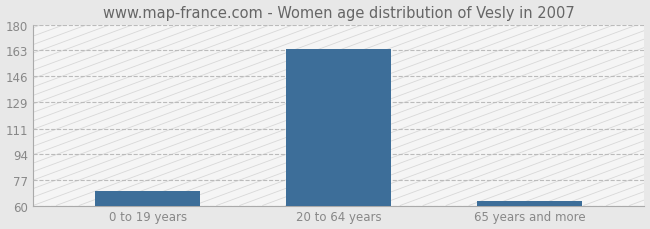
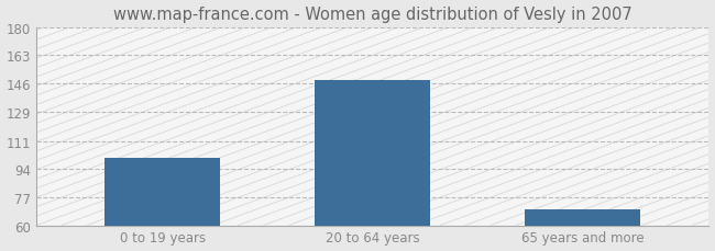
0 to 19 years: 70 -> 101
20 to 64 years: 164 -> 148
65 years and more: 63 -> 70
